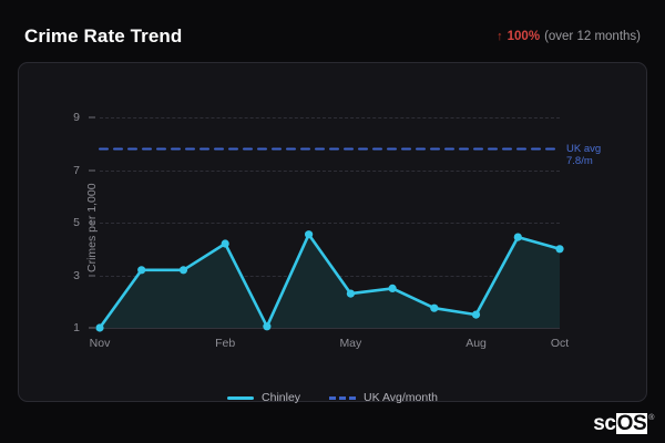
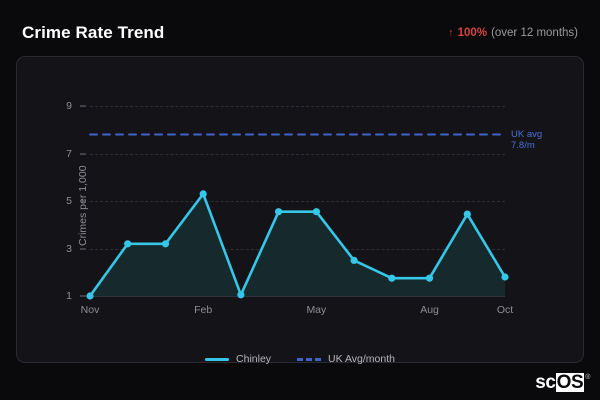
Chinley/Feb: 4.2 -> 5.3
Chinley/May: 2.3 -> 4.5
Chinley/Aug: 1.5 -> 1.8
Chinley/Oct: 4.0 -> 1.8
